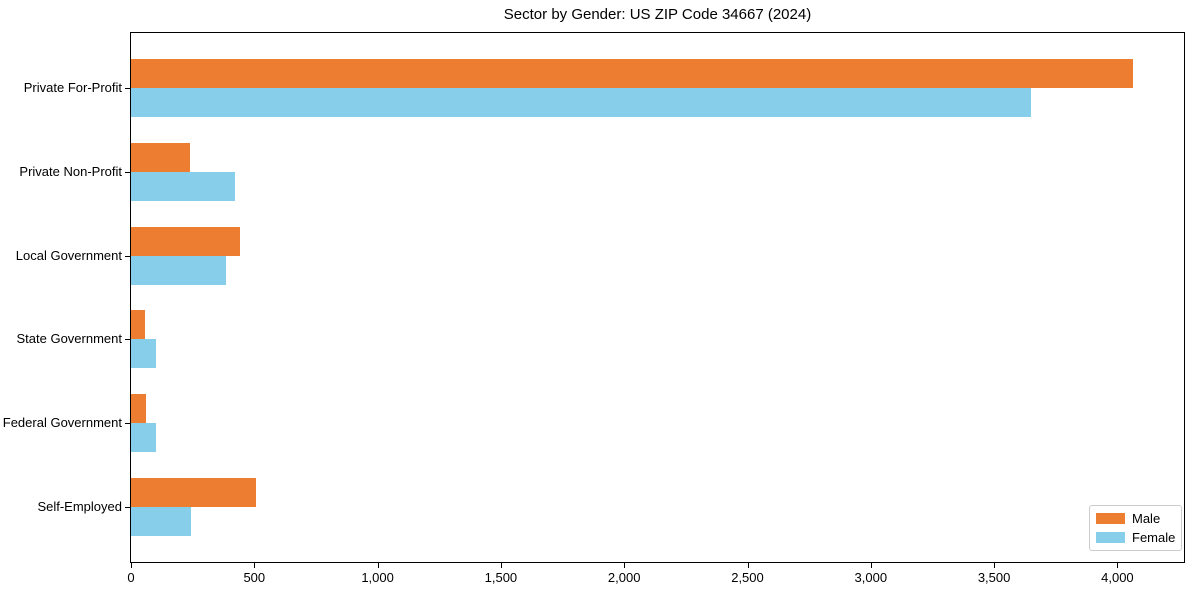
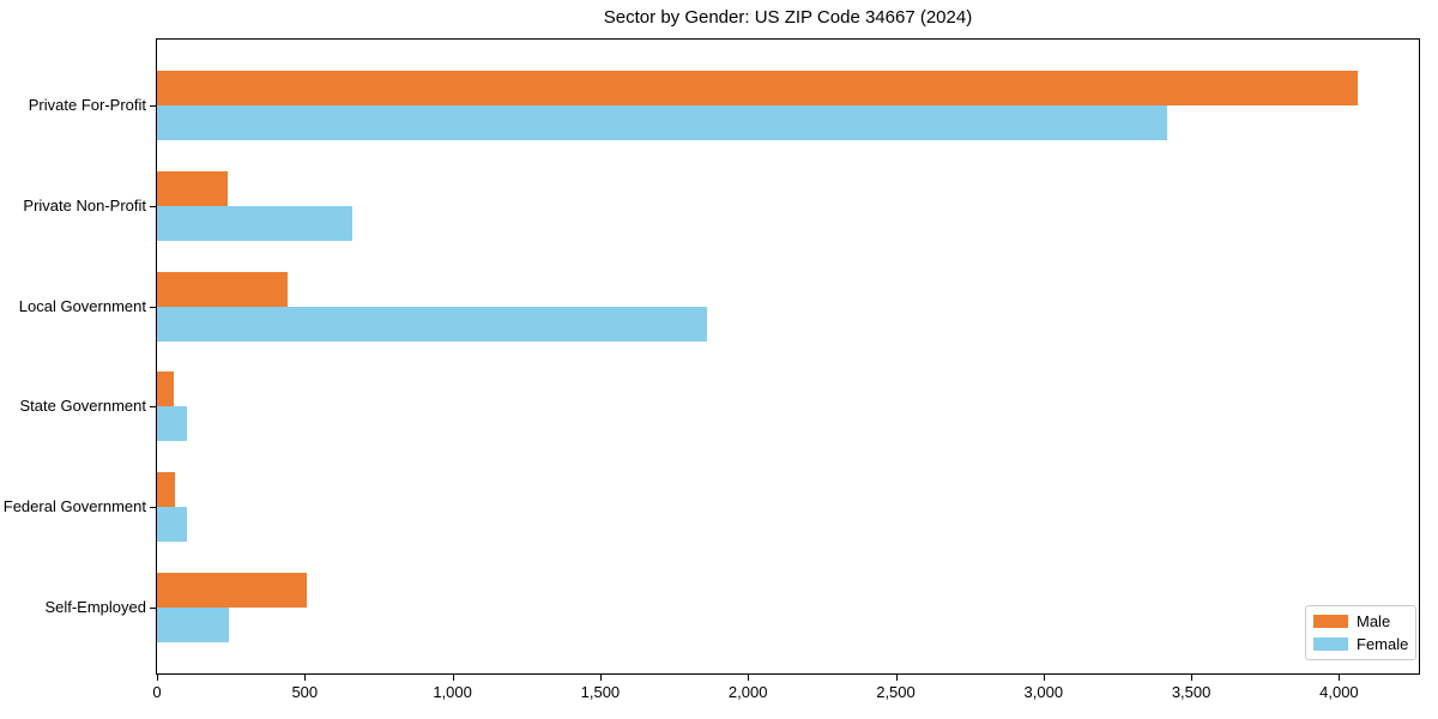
Female/Private For-Profit: 3650 -> 3420
Female/Private Non-Profit: 420 -> 660
Female/Local Government: 380 -> 1860
